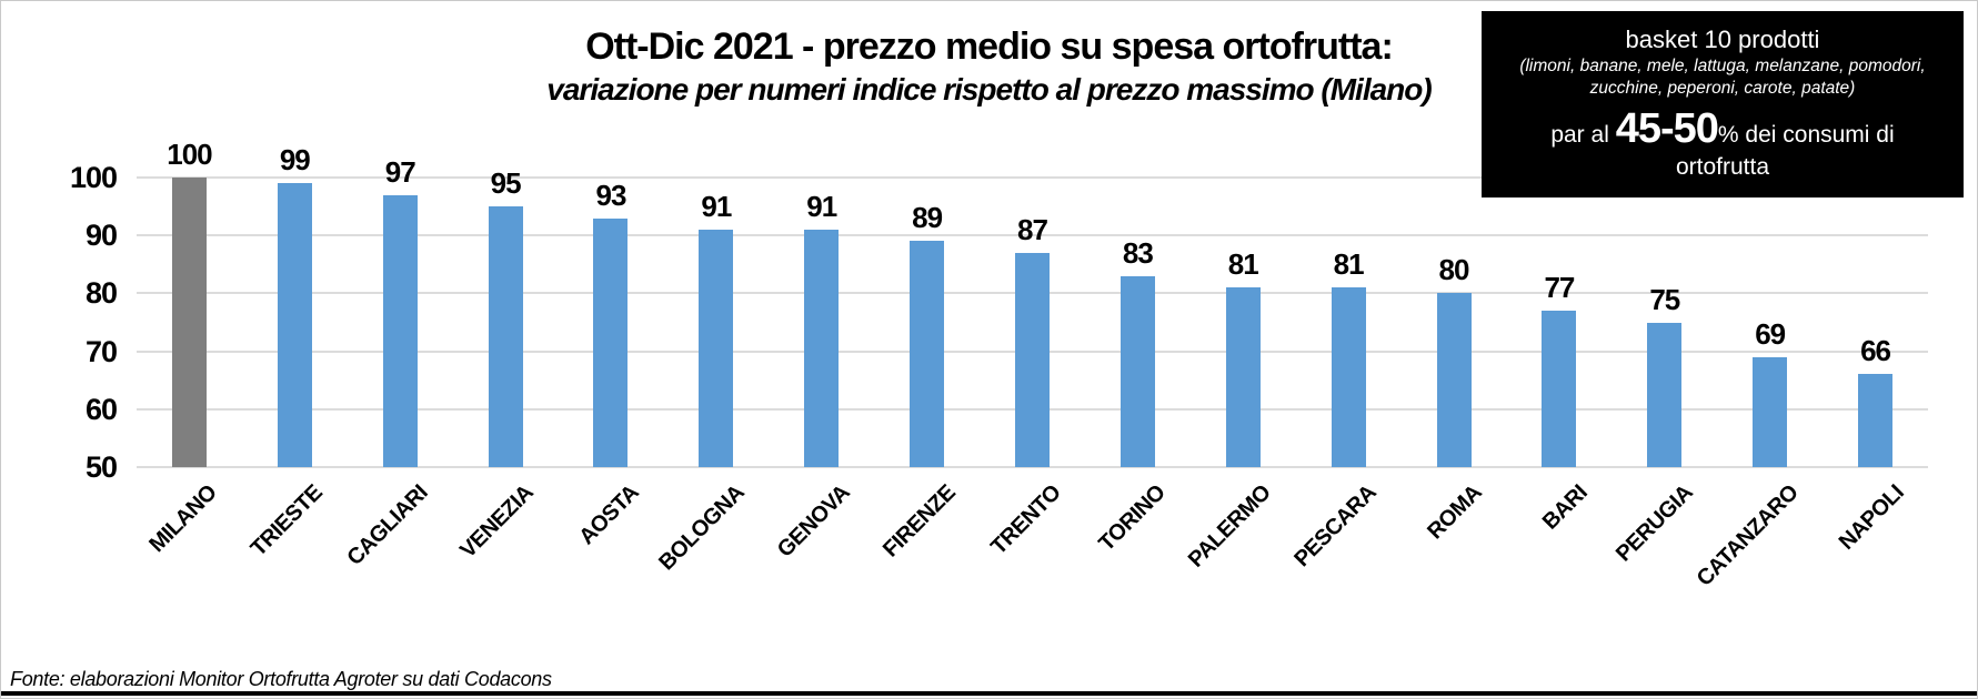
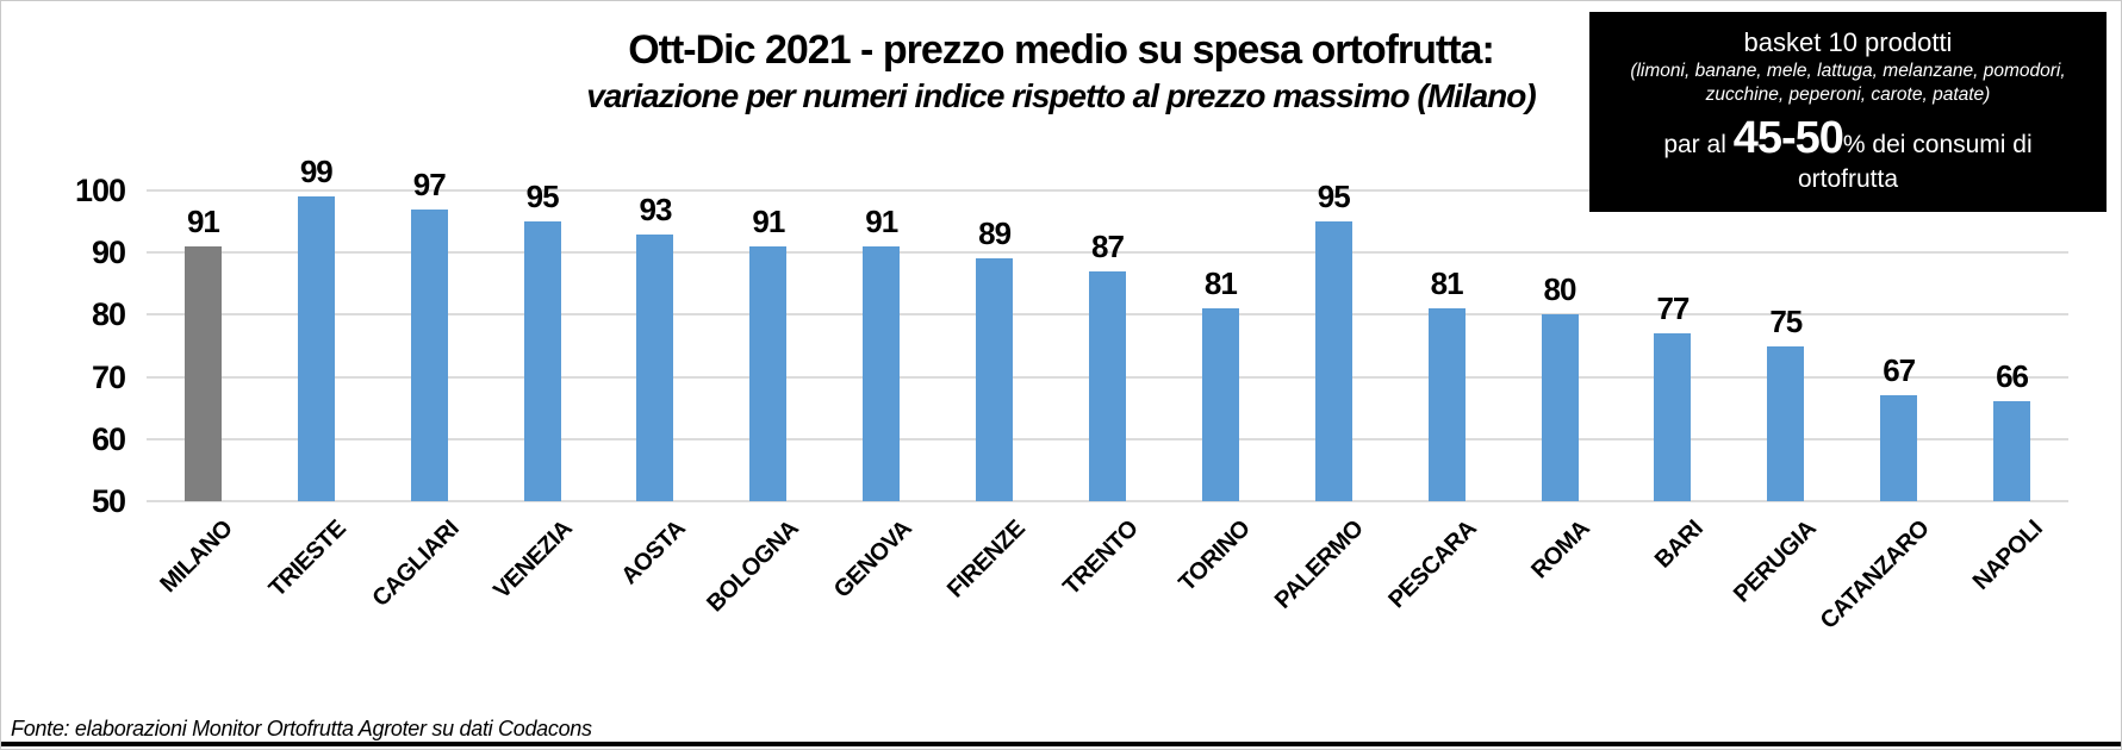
MILANO: 100 -> 91
TORINO: 83 -> 81
PALERMO: 81 -> 95
CATANZARO: 69 -> 67
